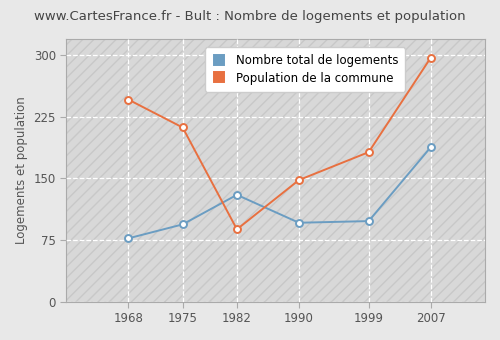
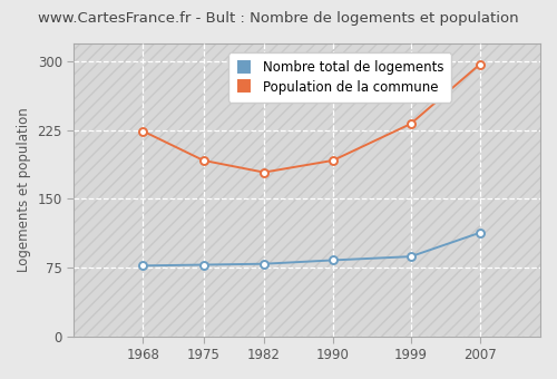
Population de la commune/1968: 246 -> 224
Nombre total de logements/1975: 94 -> 78
Population de la commune/1975: 212 -> 192
Nombre total de logements/1982: 130 -> 79
Population de la commune/1982: 88 -> 179
Nombre total de logements/1990: 96 -> 83
Population de la commune/1990: 148 -> 192
Nombre total de logements/1999: 98 -> 87
Population de la commune/1999: 182 -> 232
Nombre total de logements/2007: 188 -> 113
